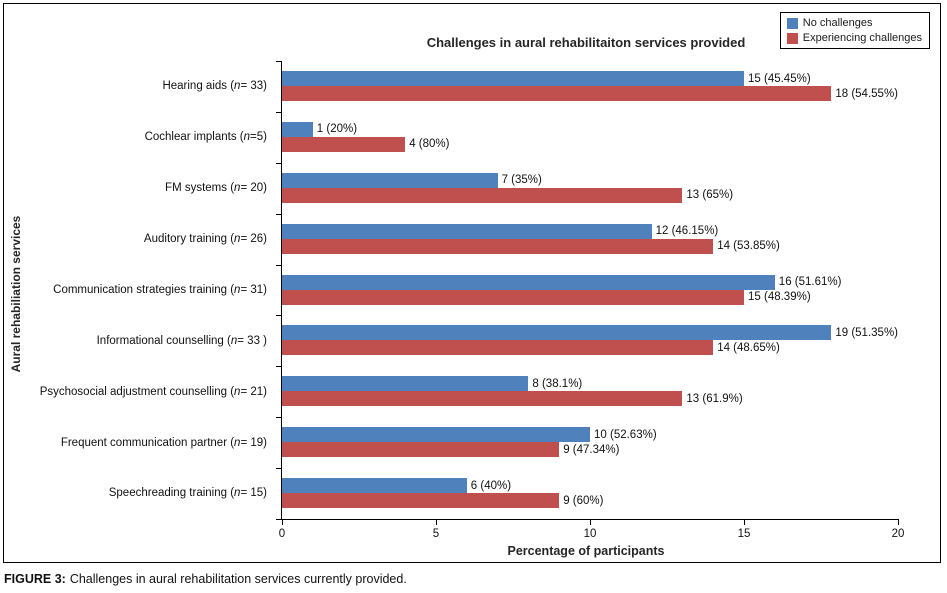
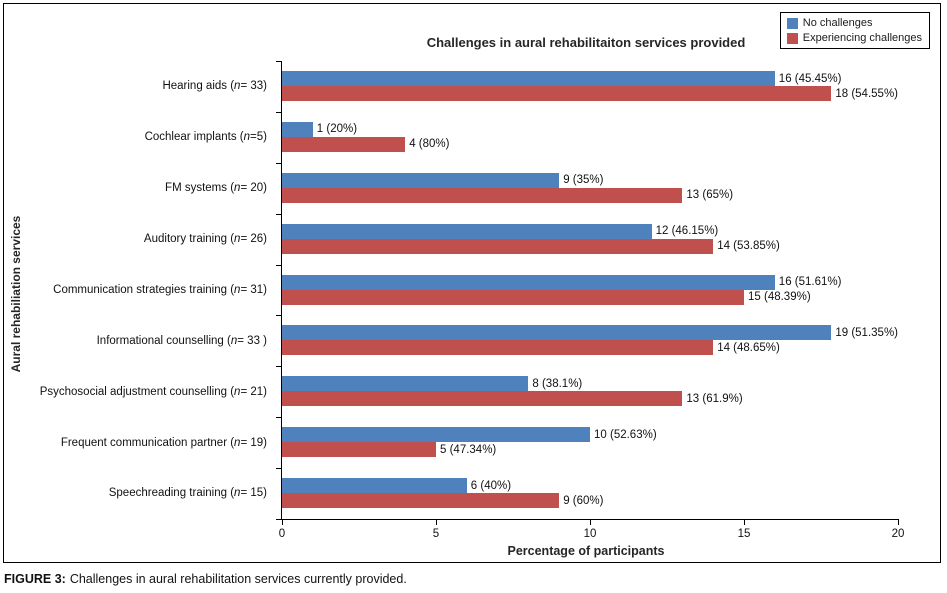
No challenges/Hearing aids (n= 33): 15 -> 16
No challenges/FM systems (n= 20): 7 -> 9
Experiencing challenges/Frequent communication partner (n= 19): 9 -> 5
